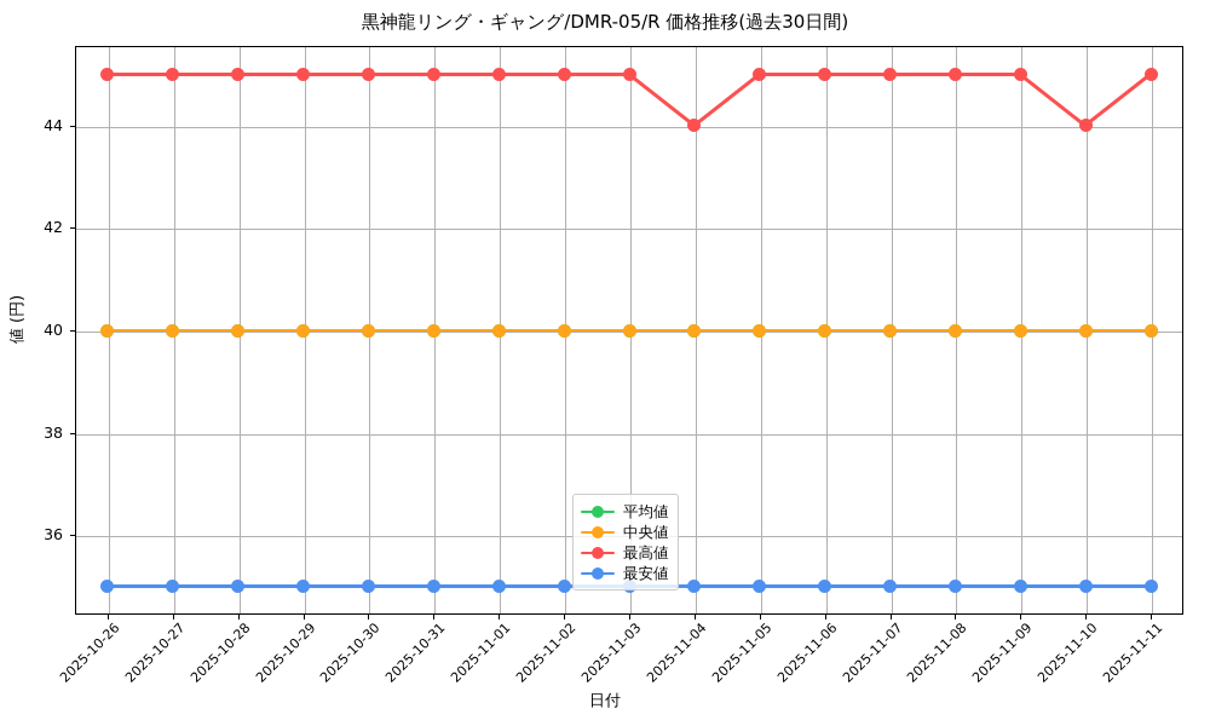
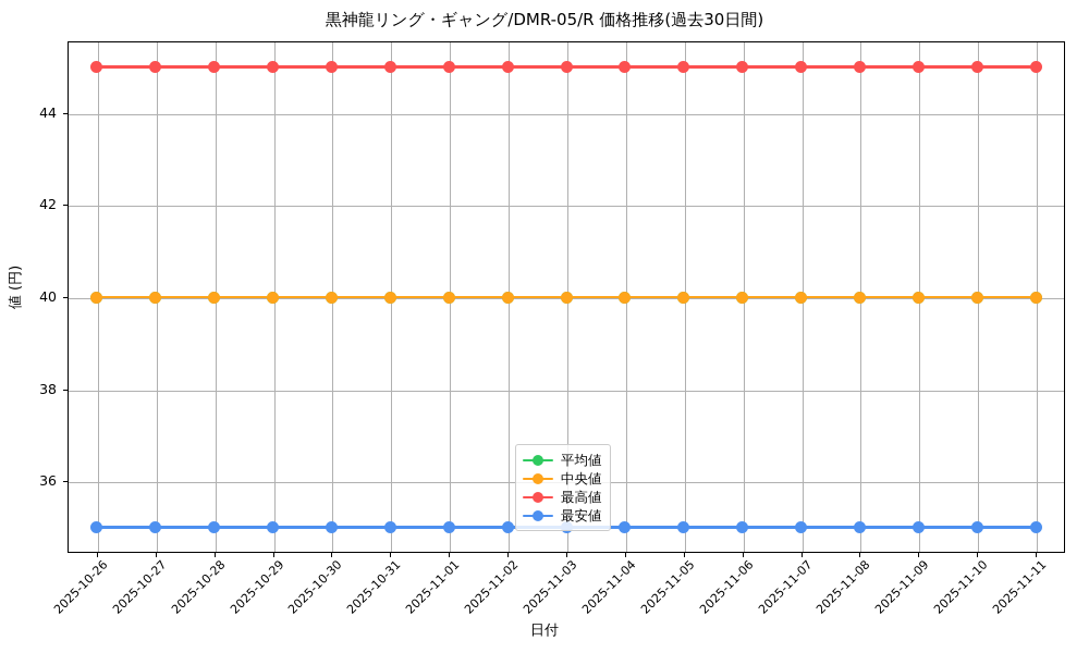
最高値/2025-11-04: 44 -> 45
最高値/2025-11-10: 44 -> 45
